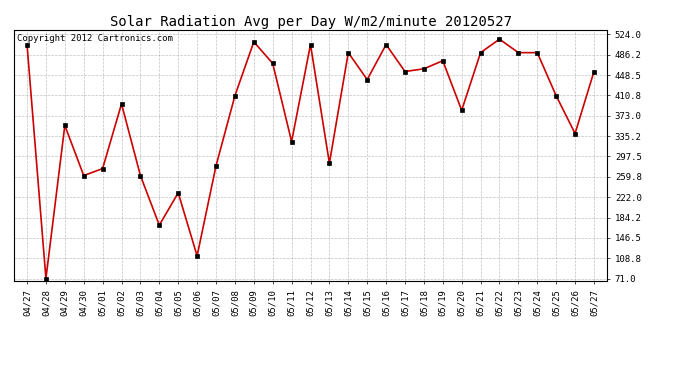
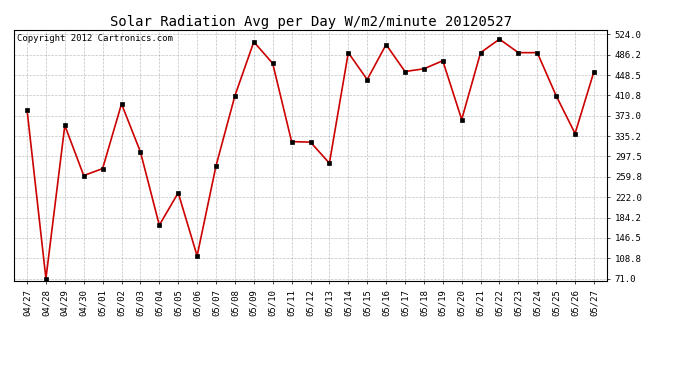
04/27: 505 -> 384
05/03: 262 -> 306
05/12: 505 -> 324
05/20: 383 -> 366
